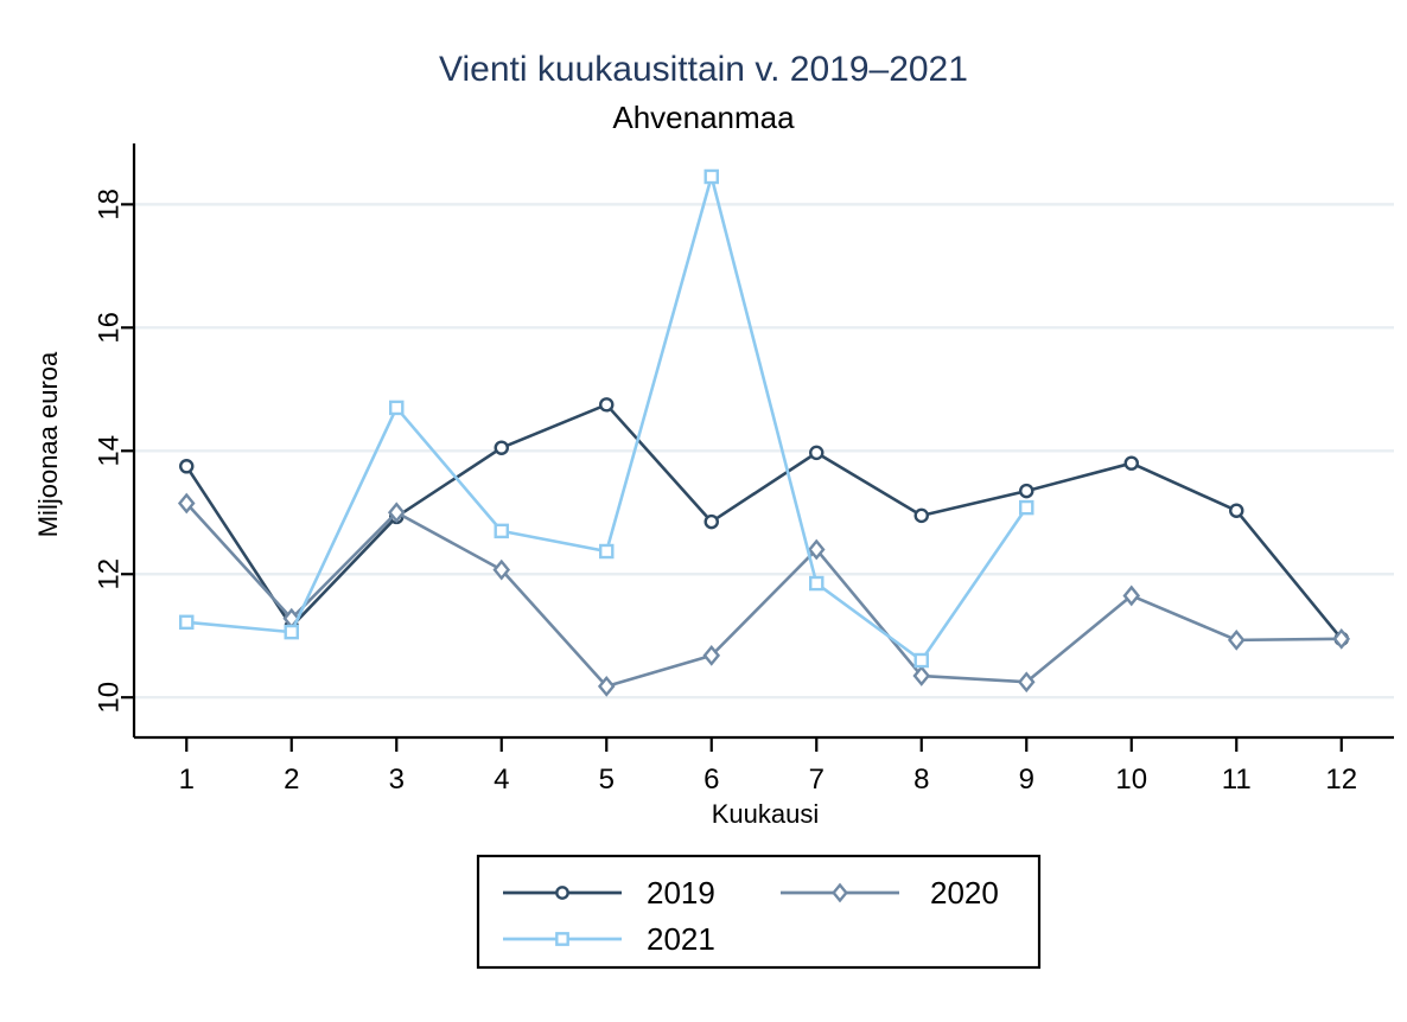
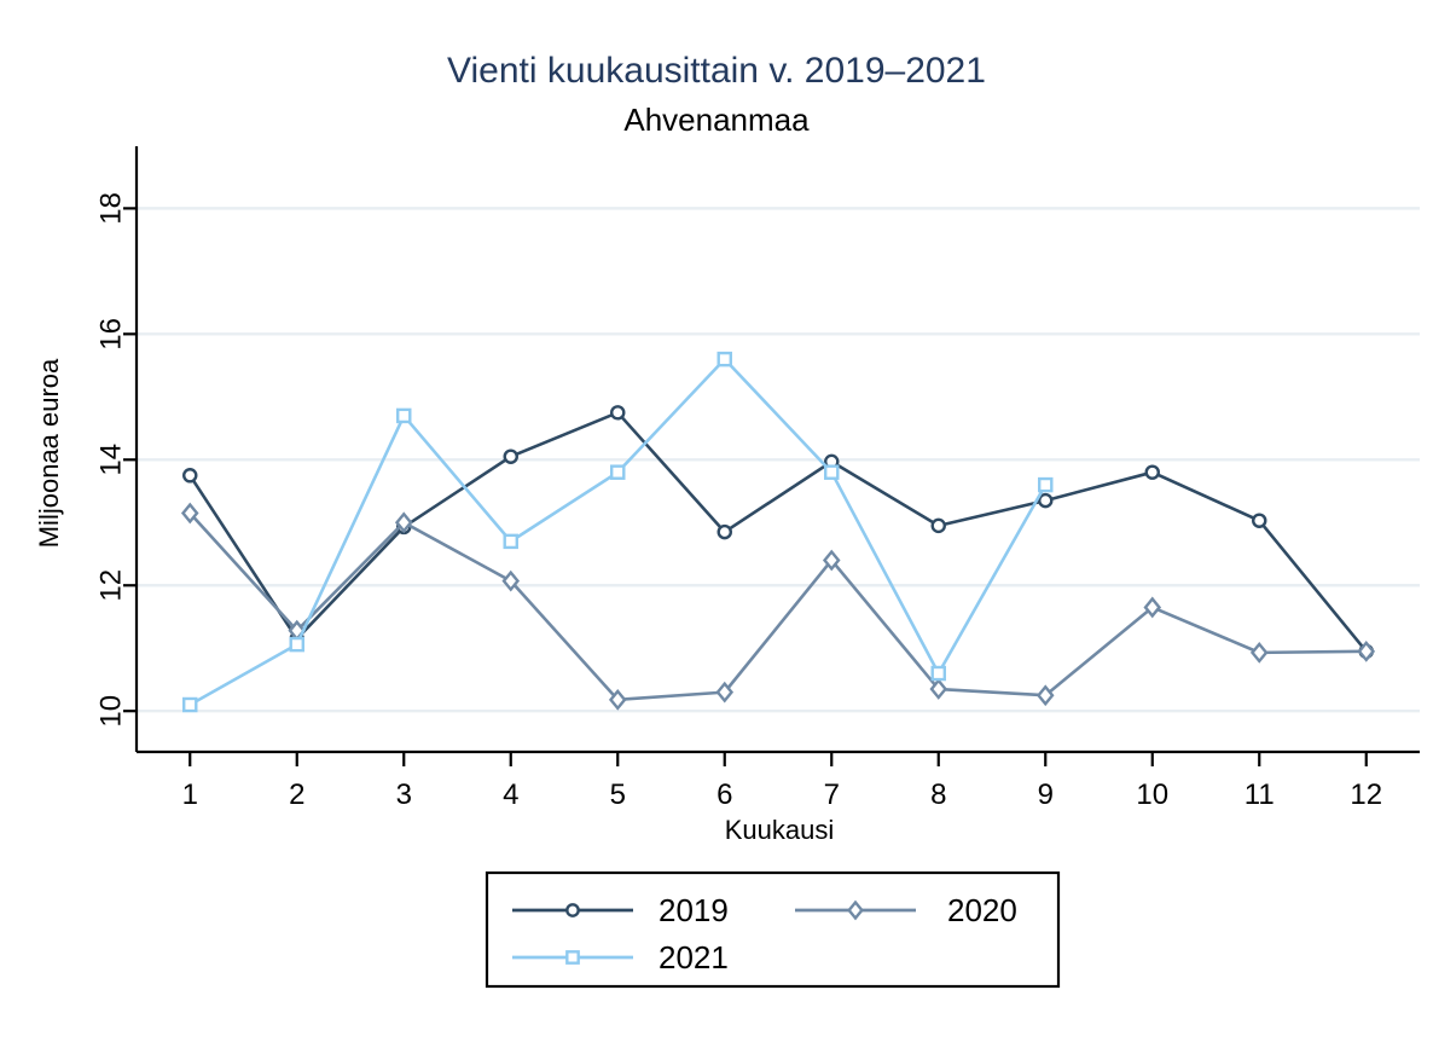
2021/1: 11.2 -> 10.1
2021/5: 12.4 -> 13.8
2020/6: 10.7 -> 10.3
2021/6: 18.4 -> 15.6
2021/7: 11.8 -> 13.8
2021/9: 13.1 -> 13.6
